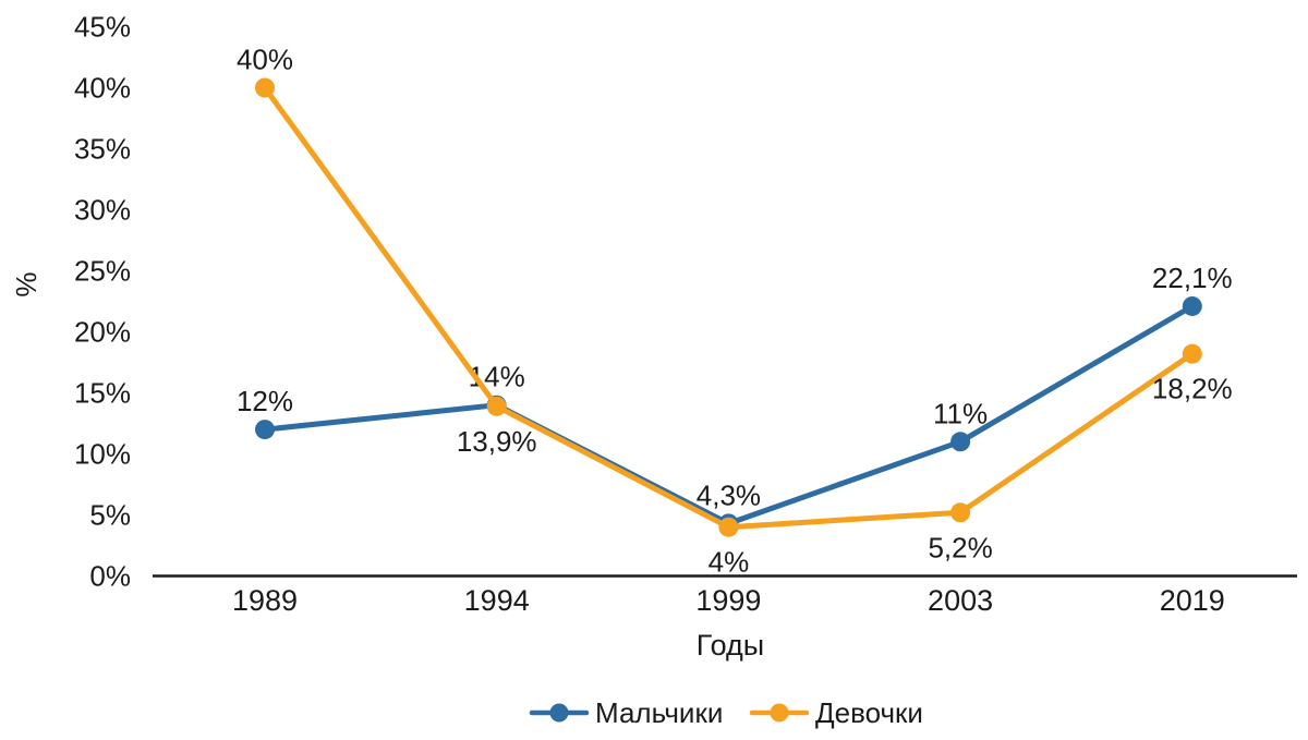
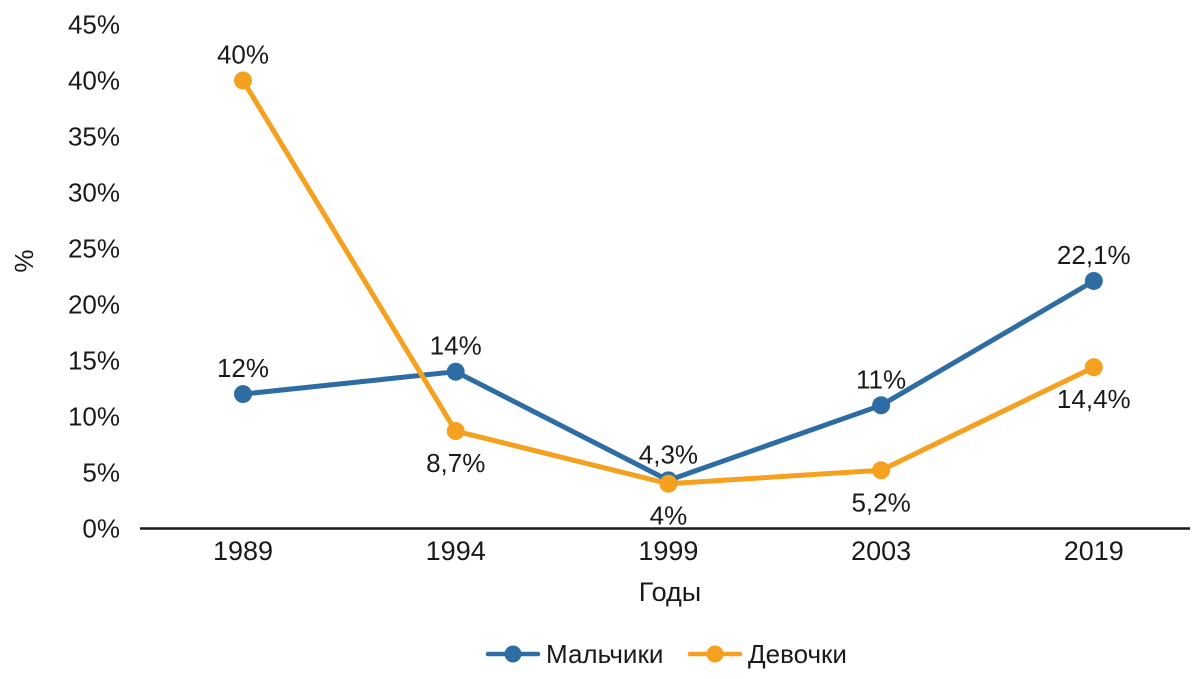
Девочки/1994: 13,9% -> 8,7%
Девочки/2019: 18,2% -> 14,4%
